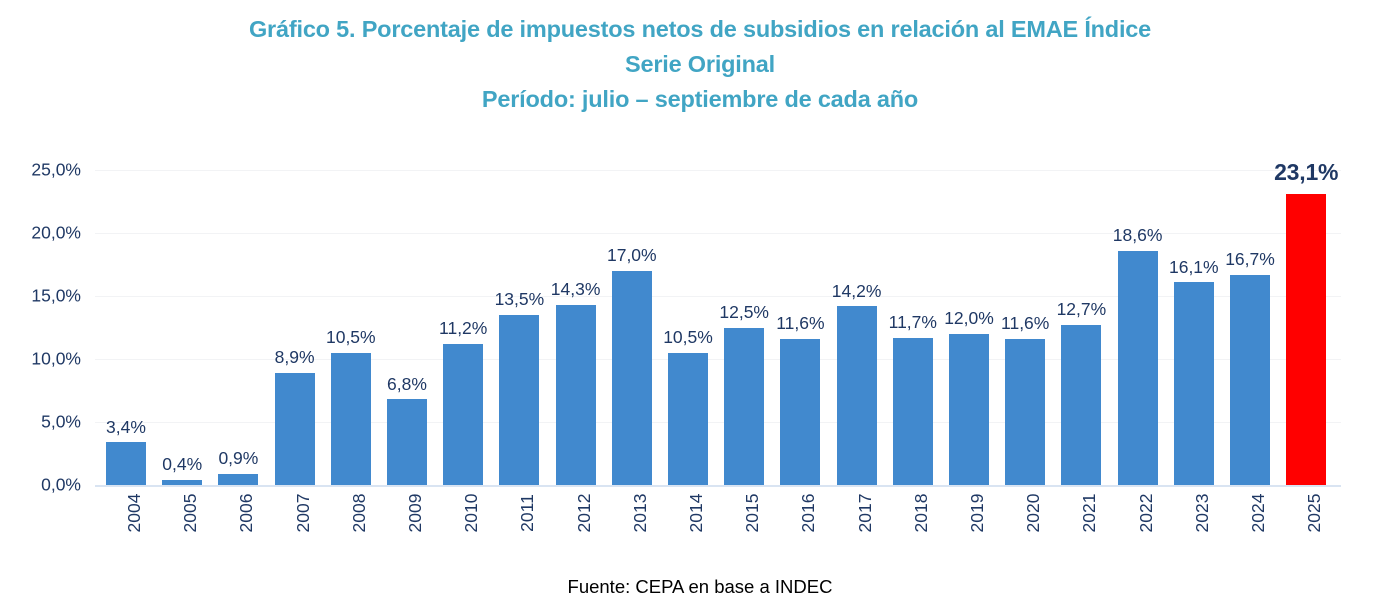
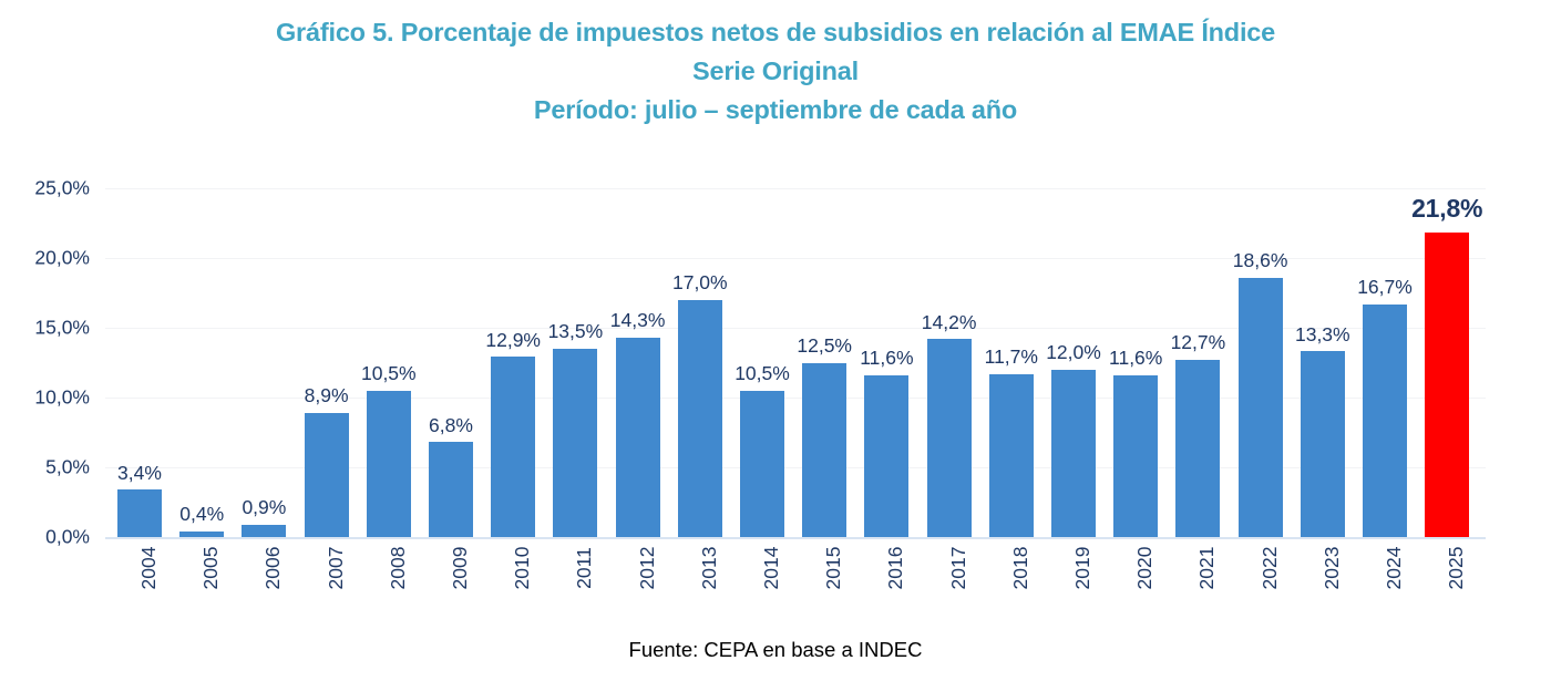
2010: 11,2% -> 12,9%
2023: 16,1% -> 13,3%
2025: 23,1% -> 21,8%
